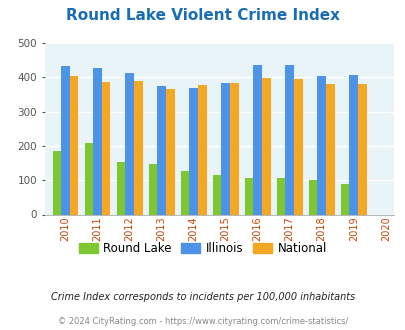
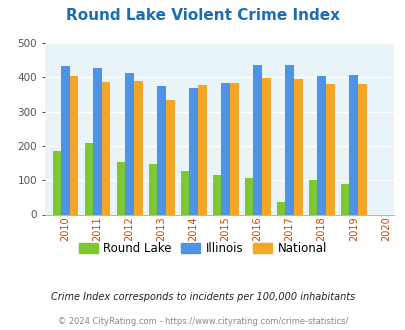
National/2013: 366 -> 335
Round Lake/2017: 105 -> 35
